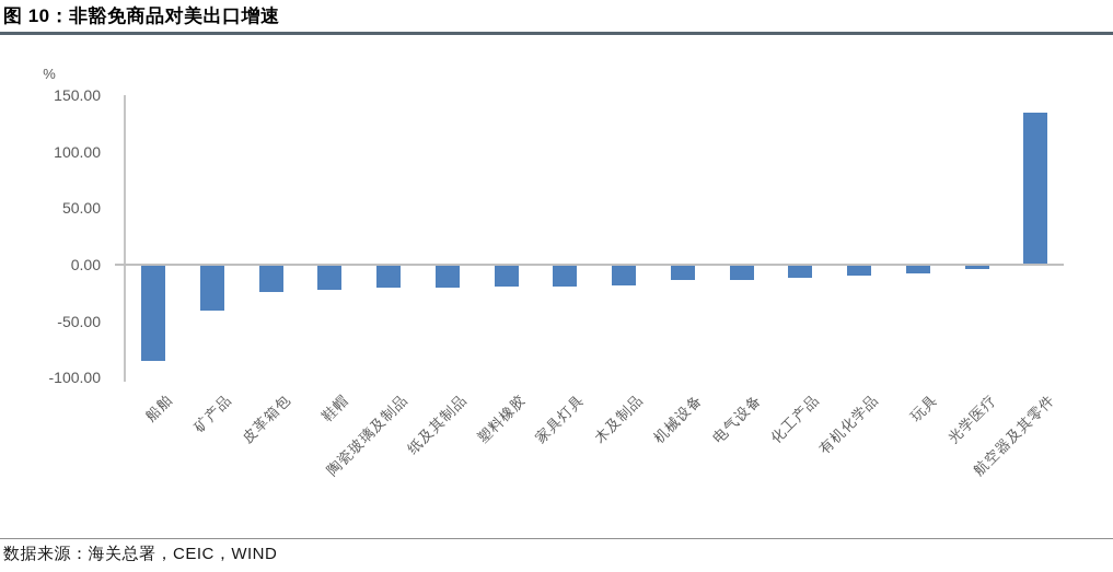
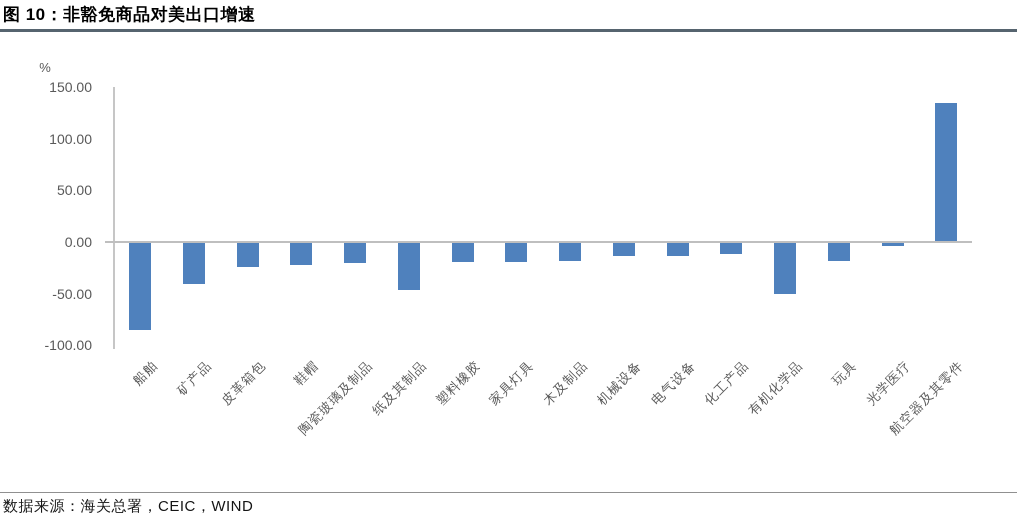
纸及其制品: -19 -> -45
有机化学品: -9 -> -49
玩具: -7 -> -17
